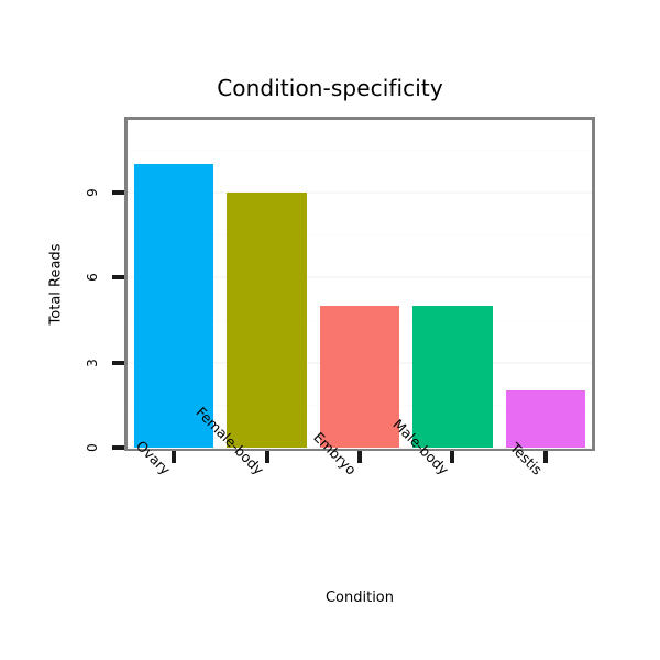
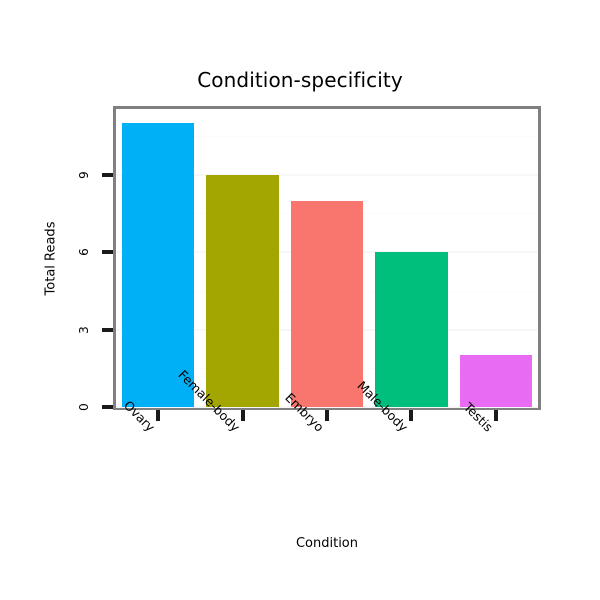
Ovary: 10 -> 11
Embryo: 5 -> 8
Male-body: 5 -> 6
